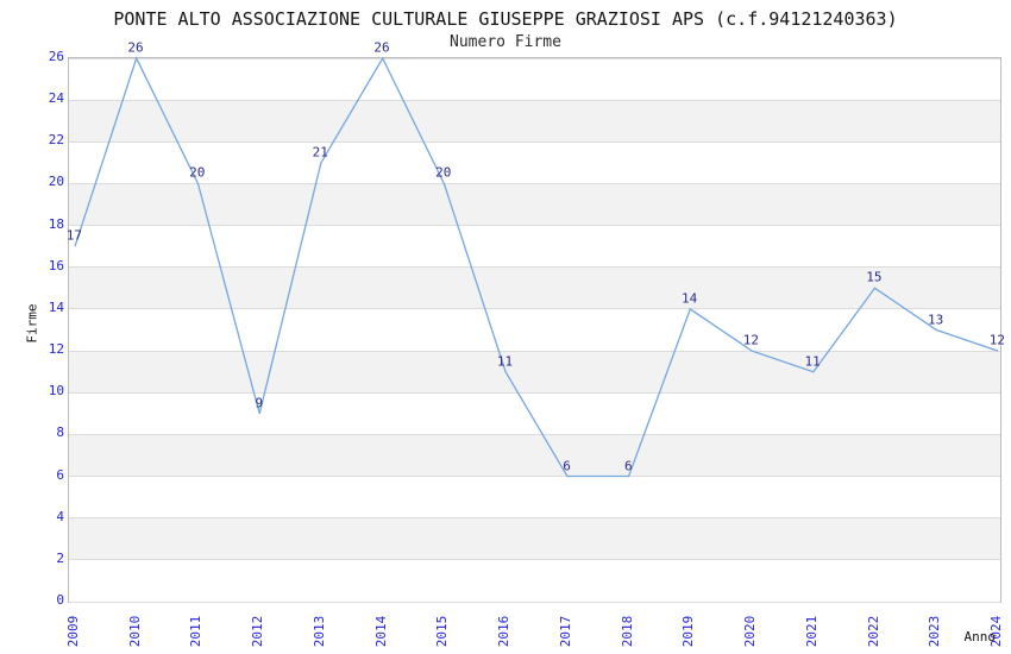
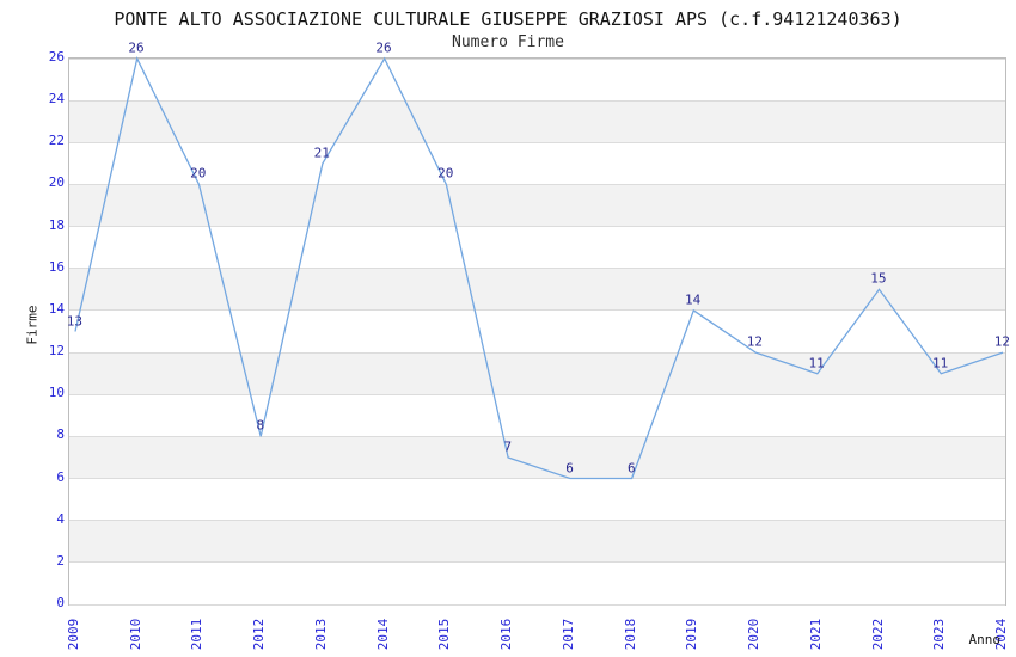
2009: 17 -> 13
2012: 9 -> 8
2016: 11 -> 7
2023: 13 -> 11
